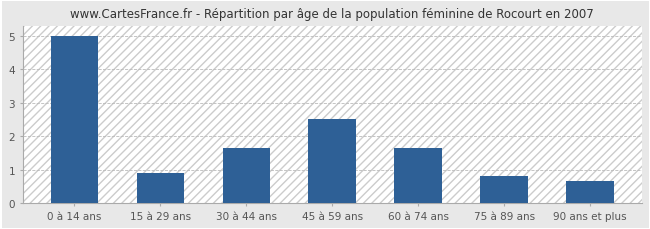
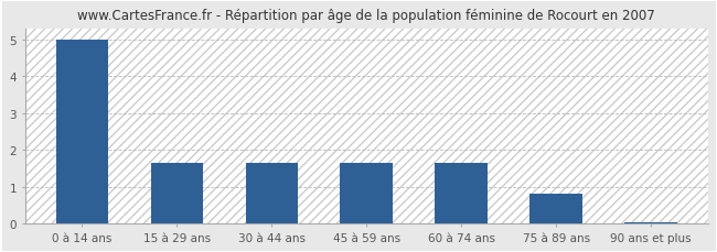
15 à 29 ans: 0.90 -> 1.65
45 à 59 ans: 2.50 -> 1.65
90 ans et plus: 0.65 -> 0.04
